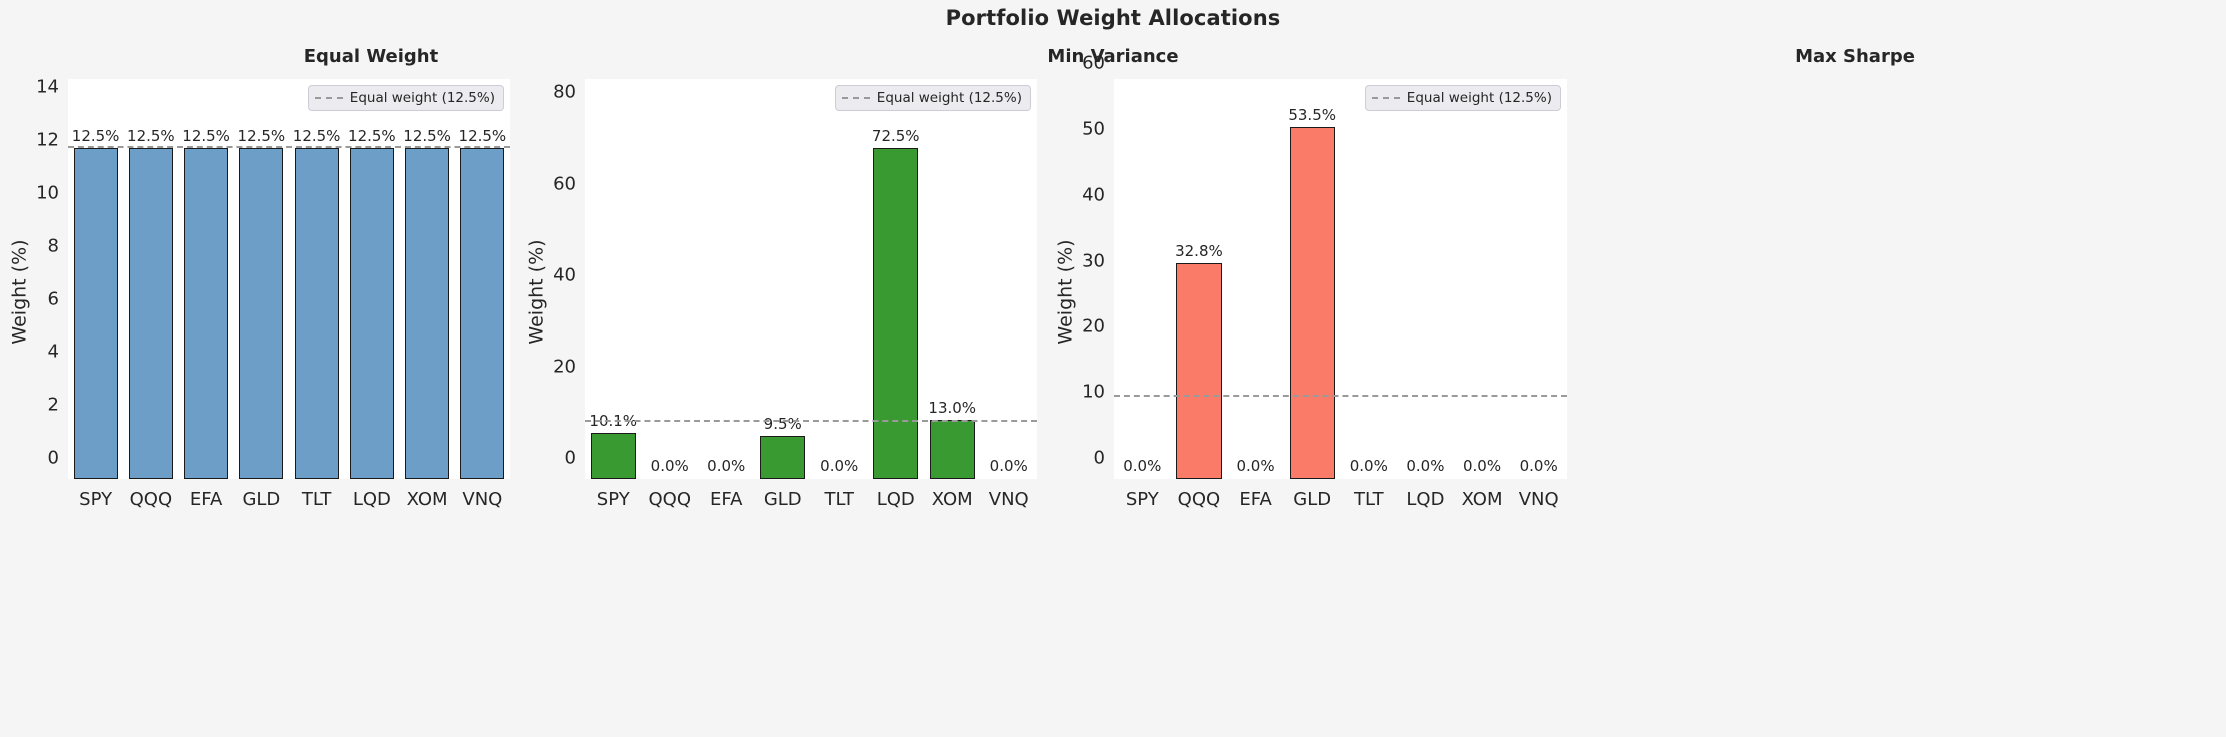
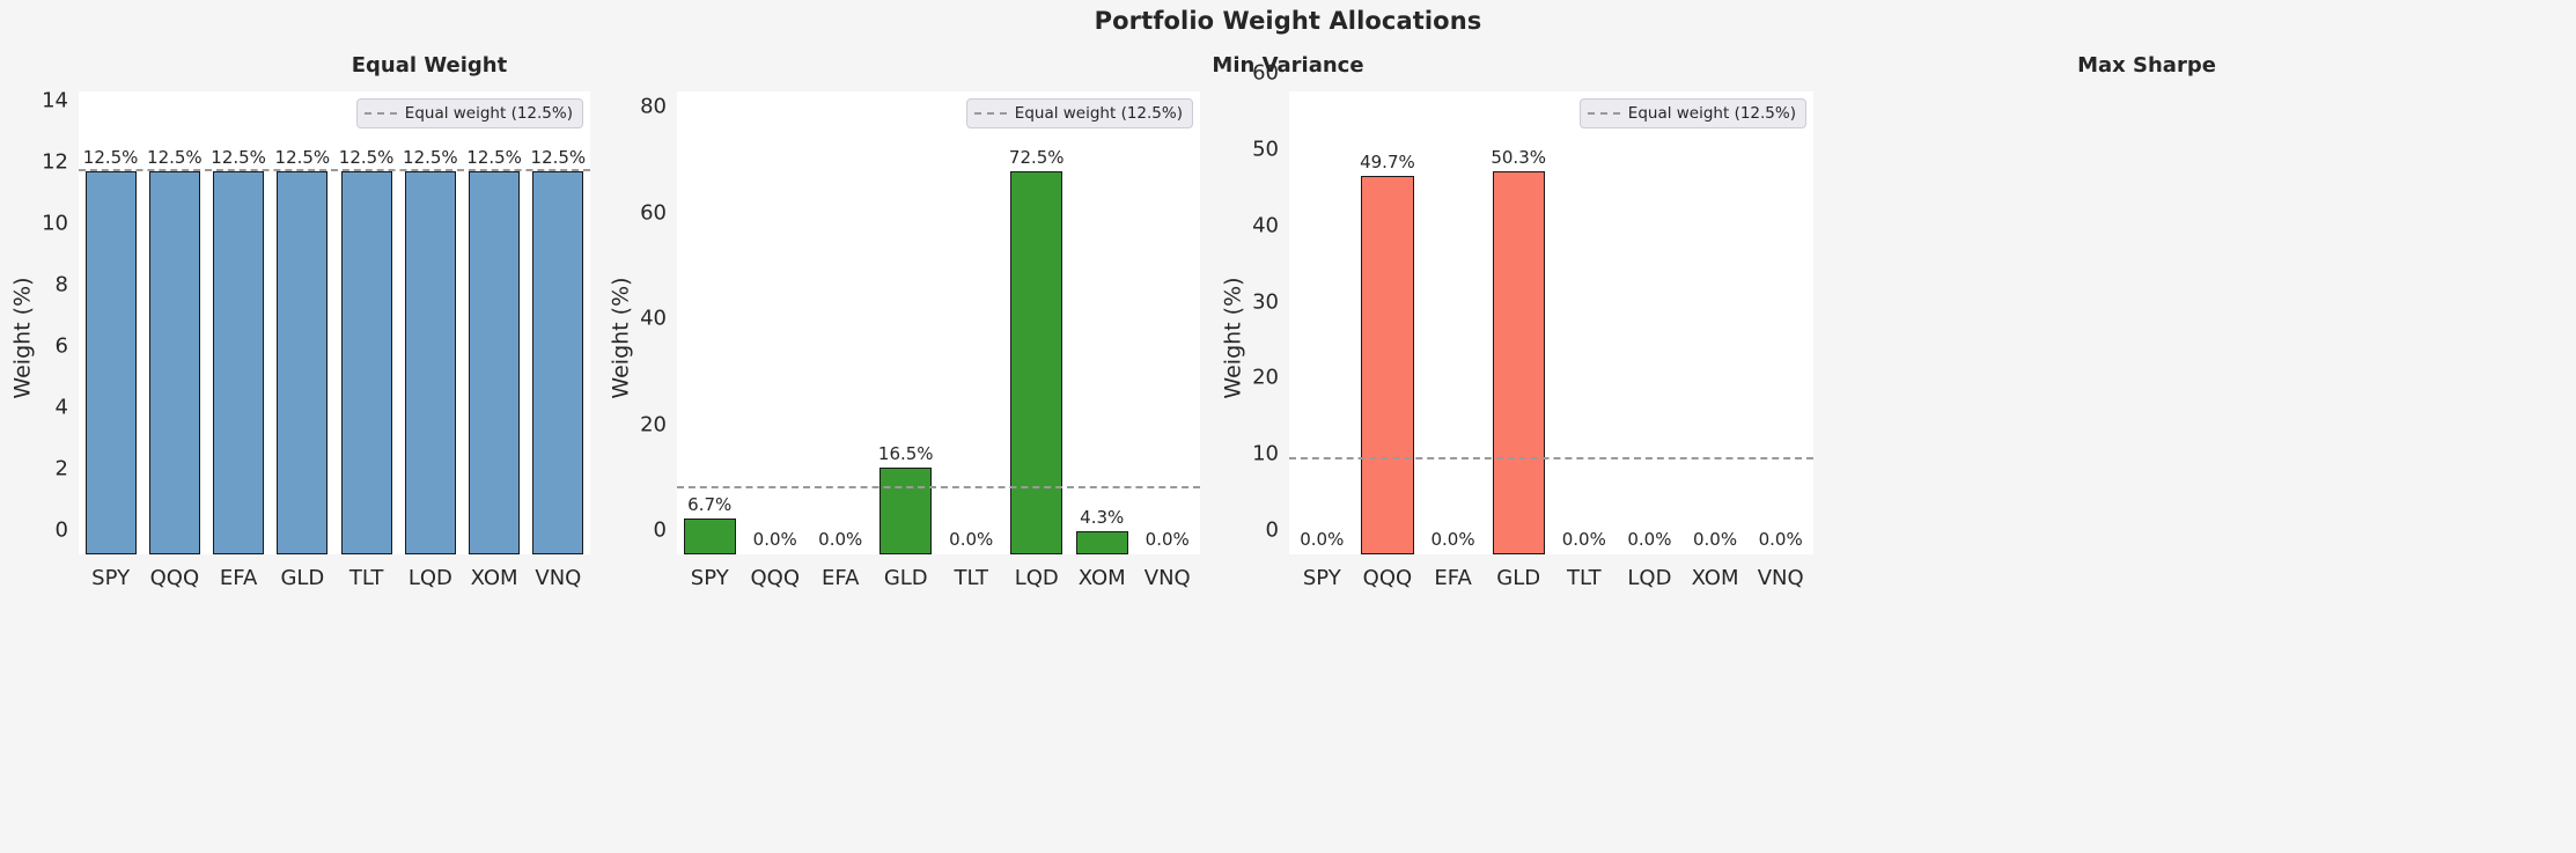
Min Variance/SPY: 10.1% -> 6.7%
Min Variance/GLD: 9.5% -> 16.5%
Min Variance/XOM: 13.0% -> 4.3%
Max Sharpe/QQQ: 32.8% -> 49.7%
Max Sharpe/GLD: 53.5% -> 50.3%
